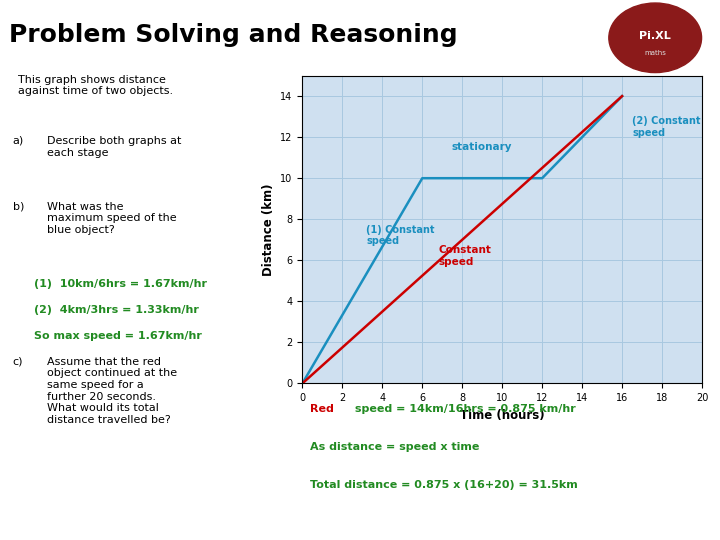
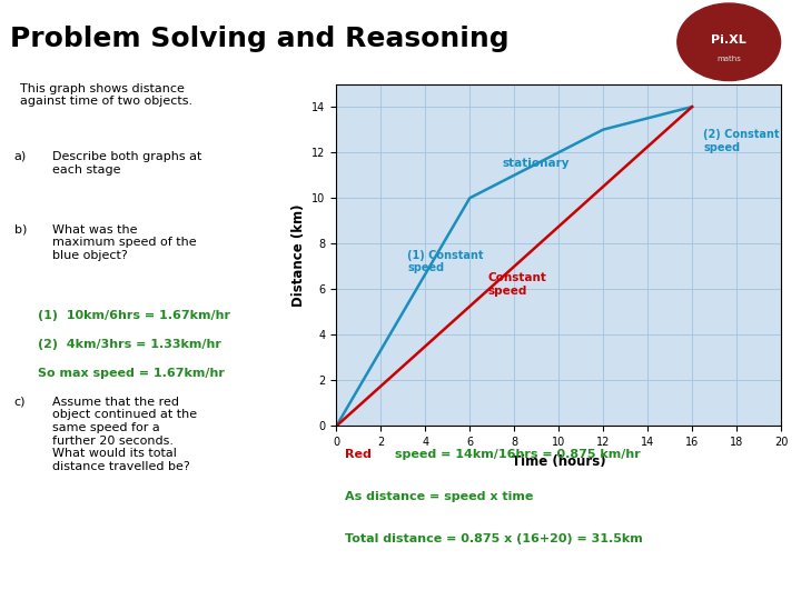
12: 10 -> 13
